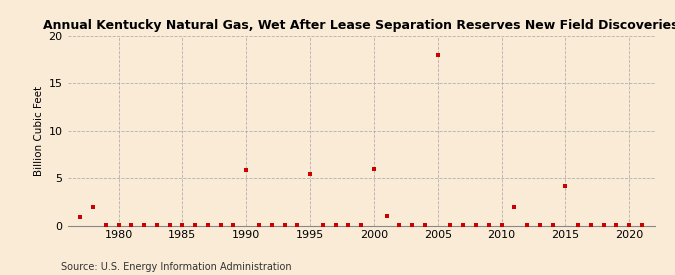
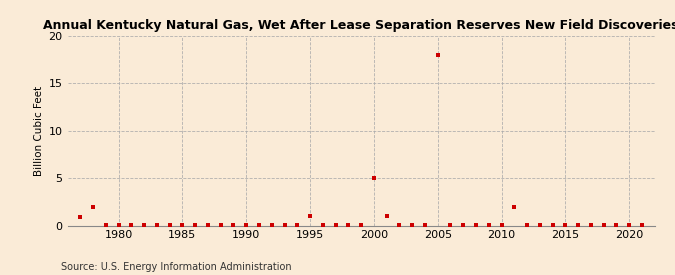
1990: 5.8 -> 0.1
1995: 5.4 -> 1.0
2000: 6.0 -> 5.0
2015: 4.2 -> 0.1
